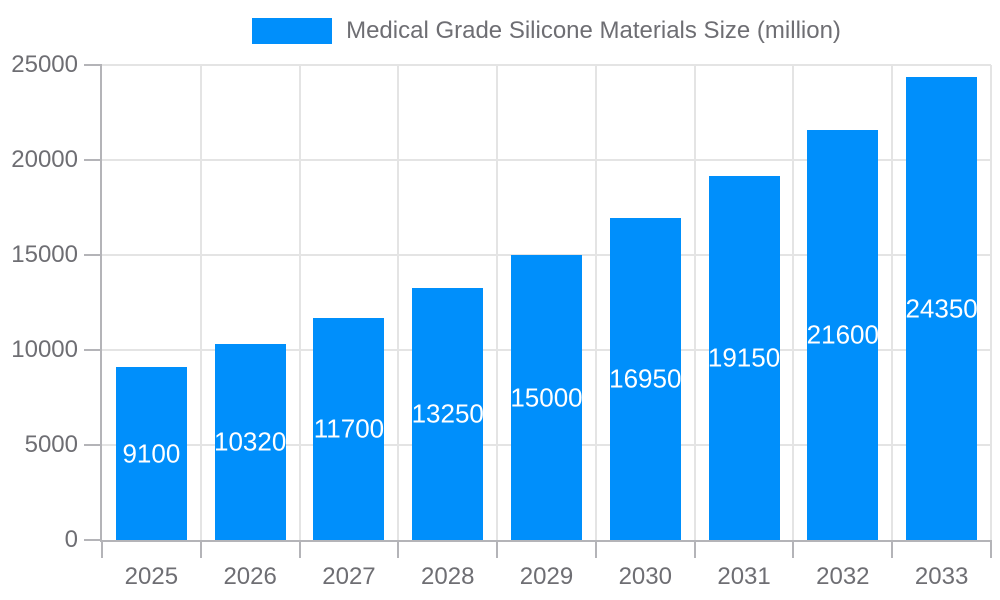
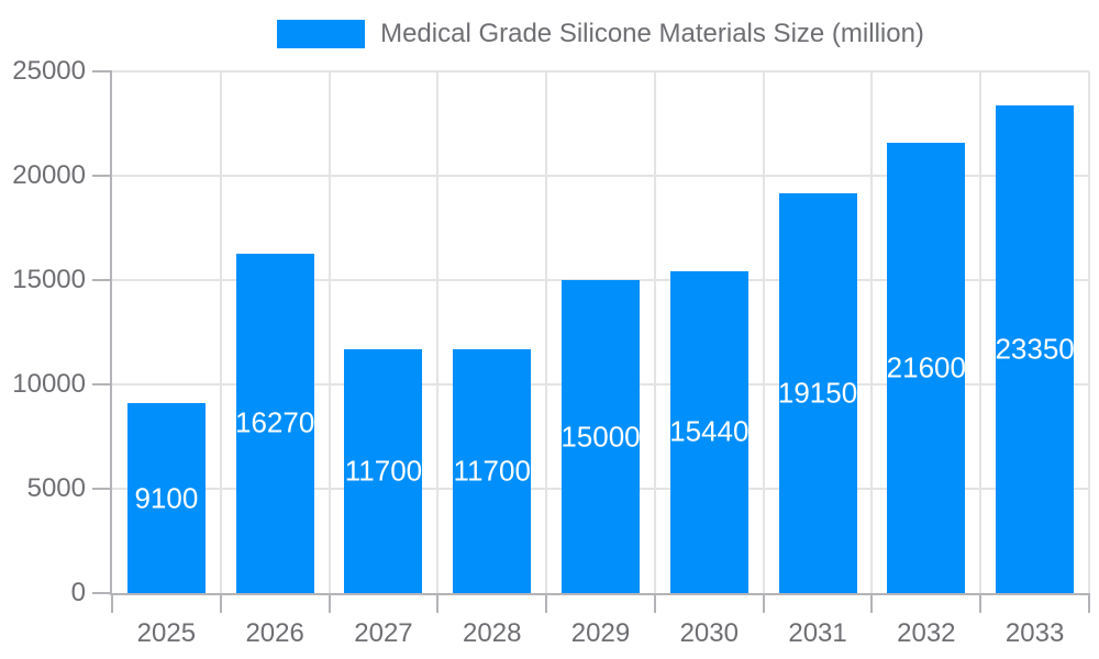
2026: 10320 -> 16270
2028: 13250 -> 11700
2030: 16950 -> 15440
2033: 24350 -> 23350
